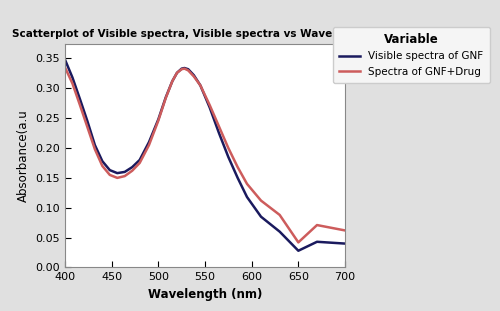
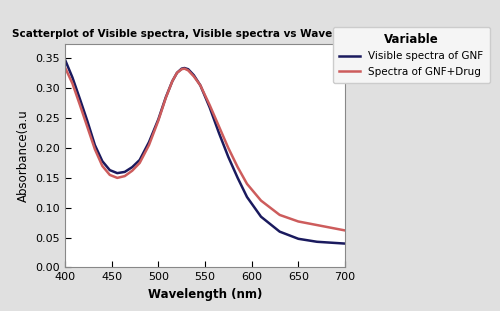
Visible spectra of GNF/650: 0.028 -> 0.048
Spectra of GNF+Drug/650: 0.042 -> 0.077
